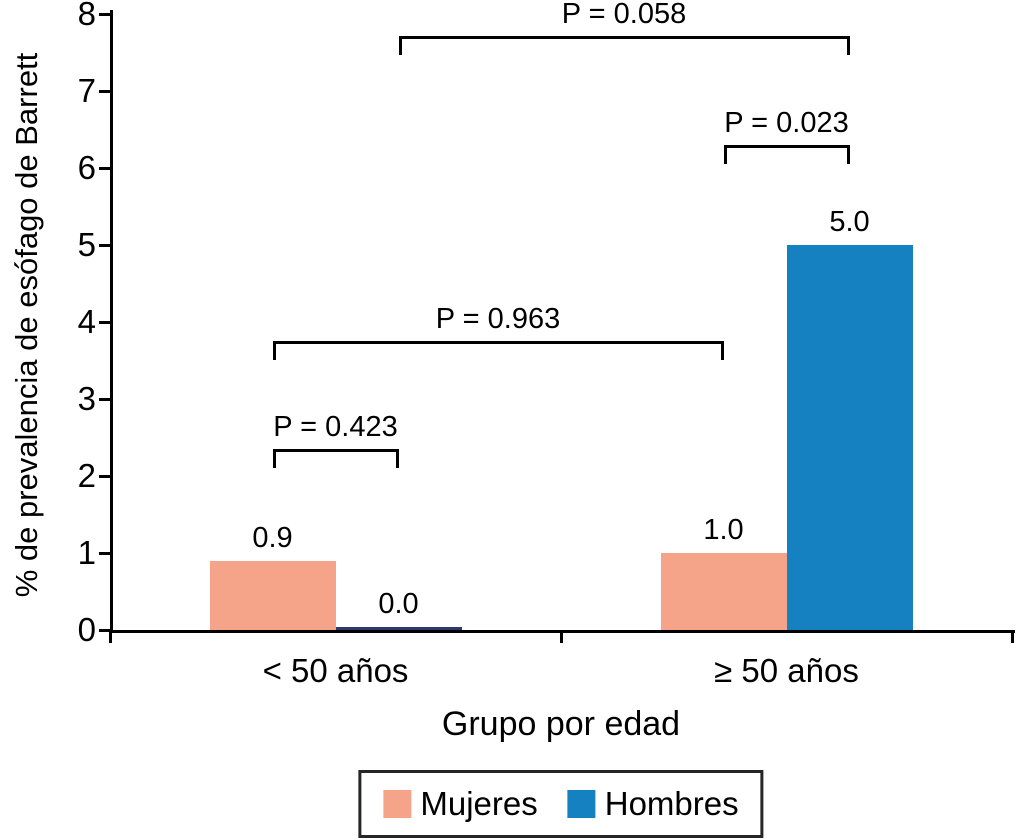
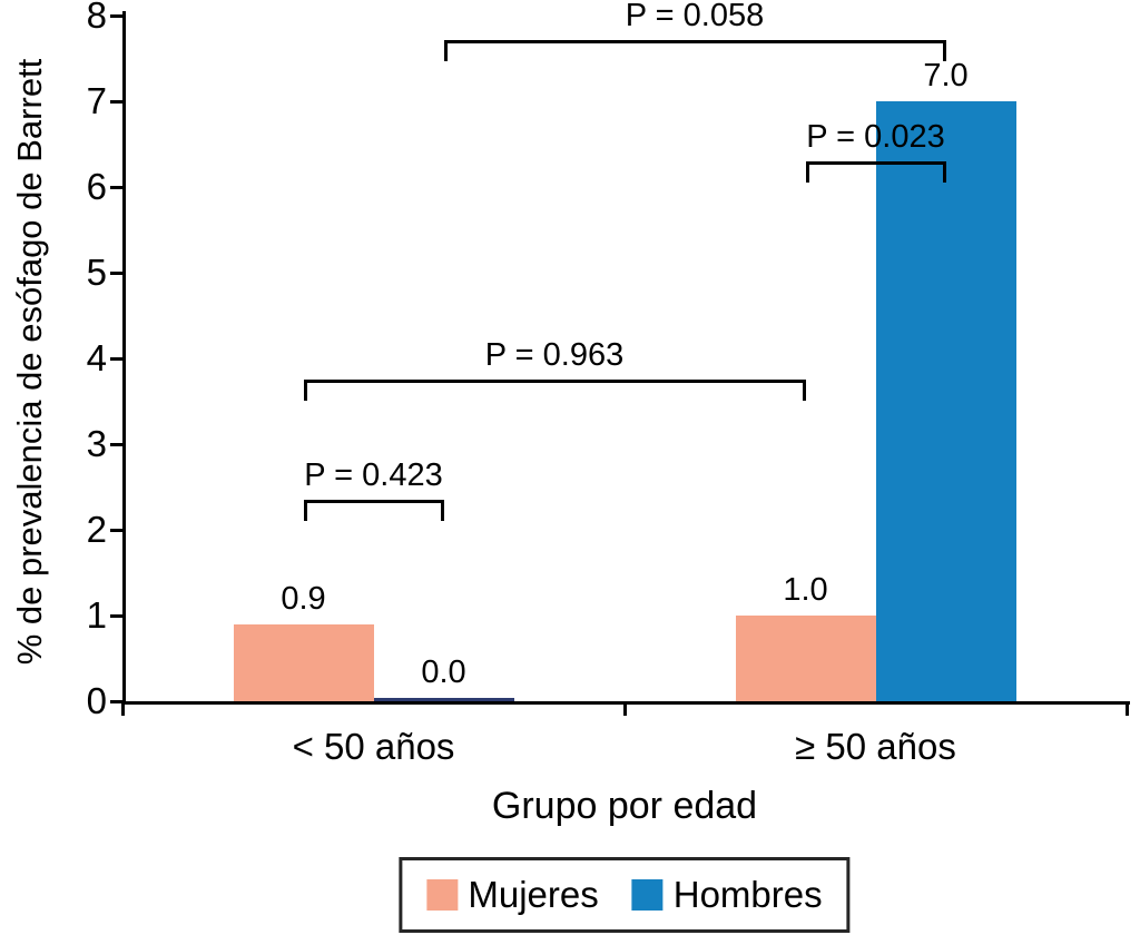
Hombres/≥ 50 años: 5.0 -> 7.0
